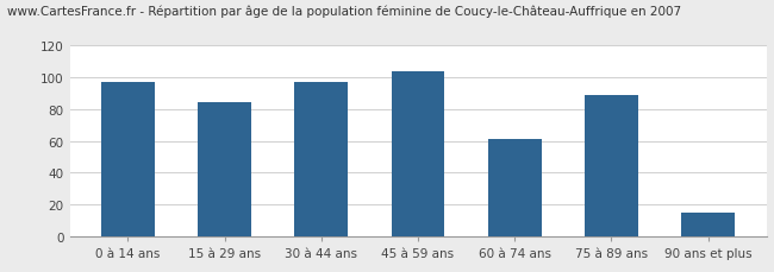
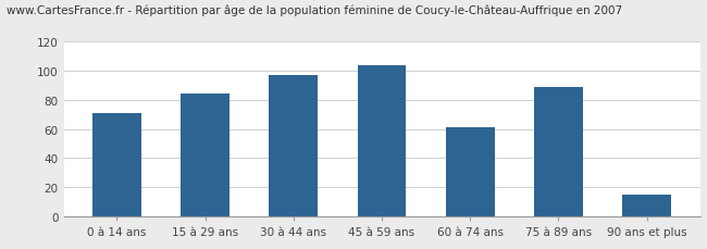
0 à 14 ans: 97 -> 71
